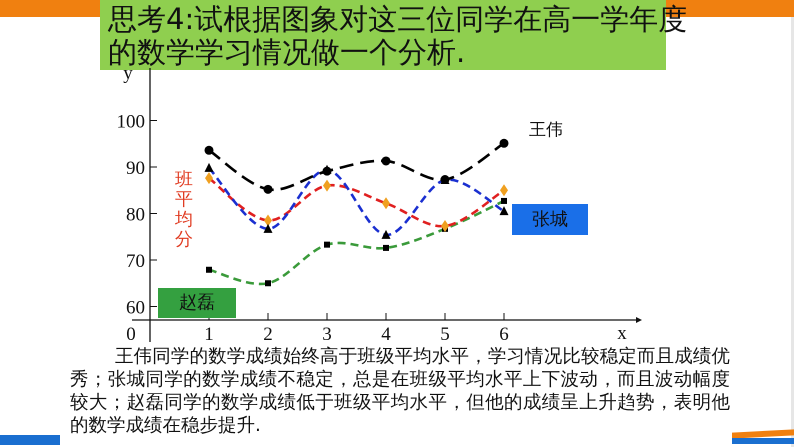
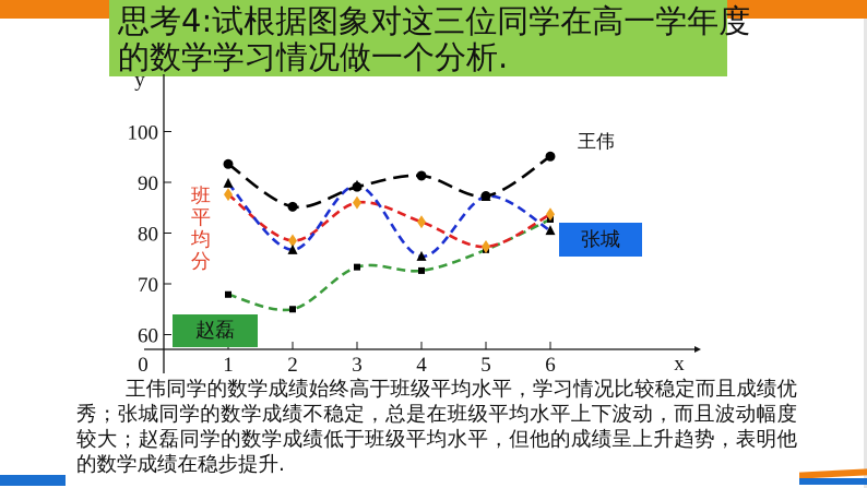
班平均分/6: 85 -> 84
